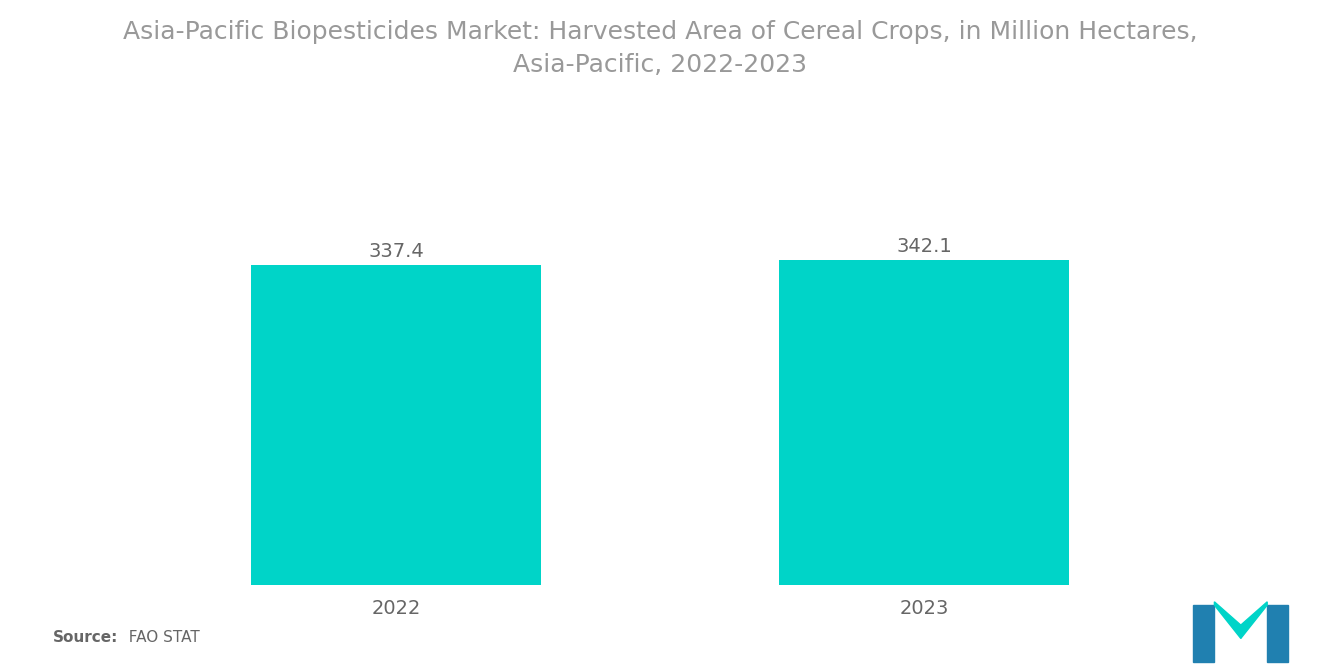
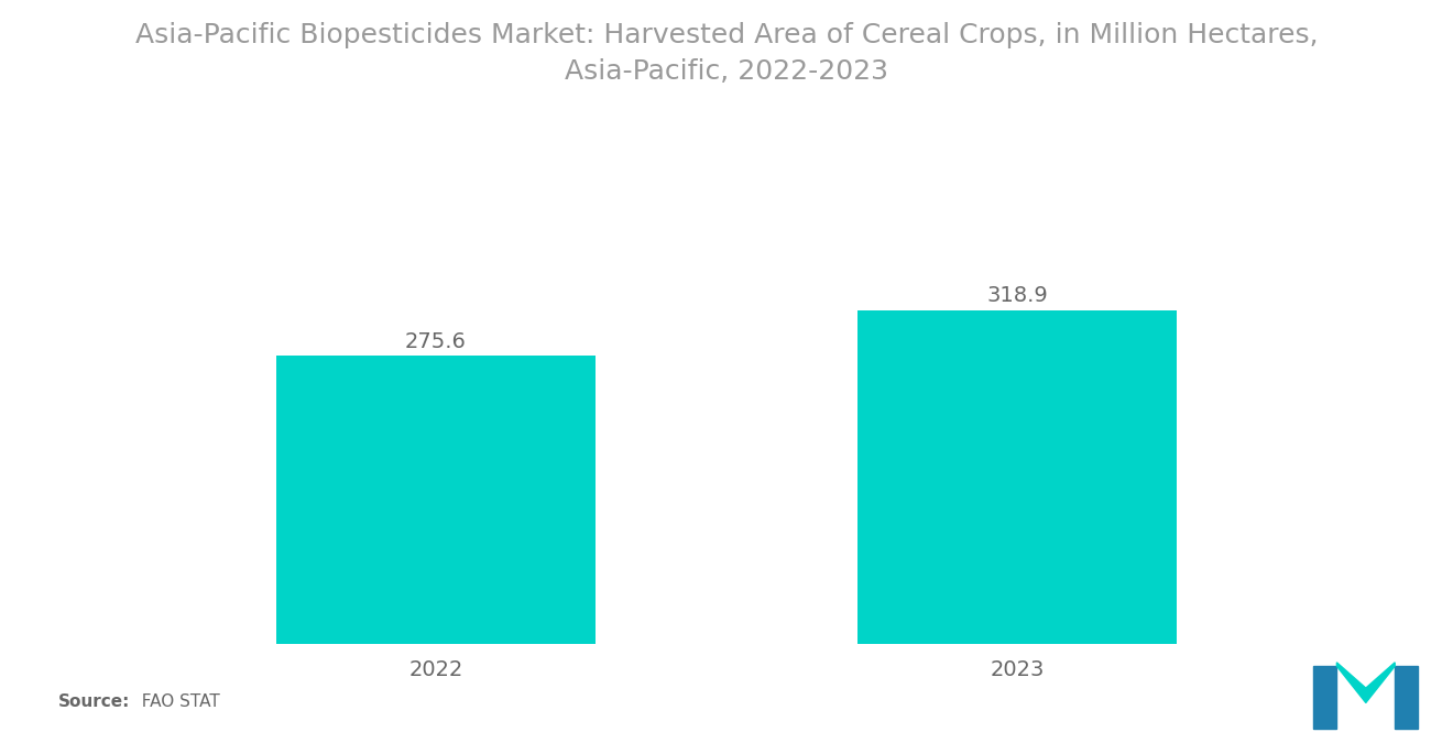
2022: 337.4 -> 275.6
2023: 342.1 -> 318.9
